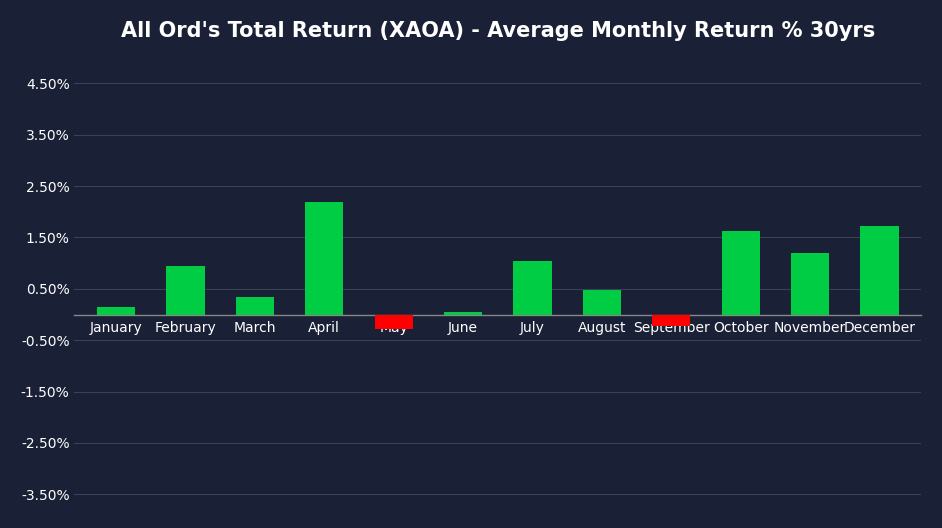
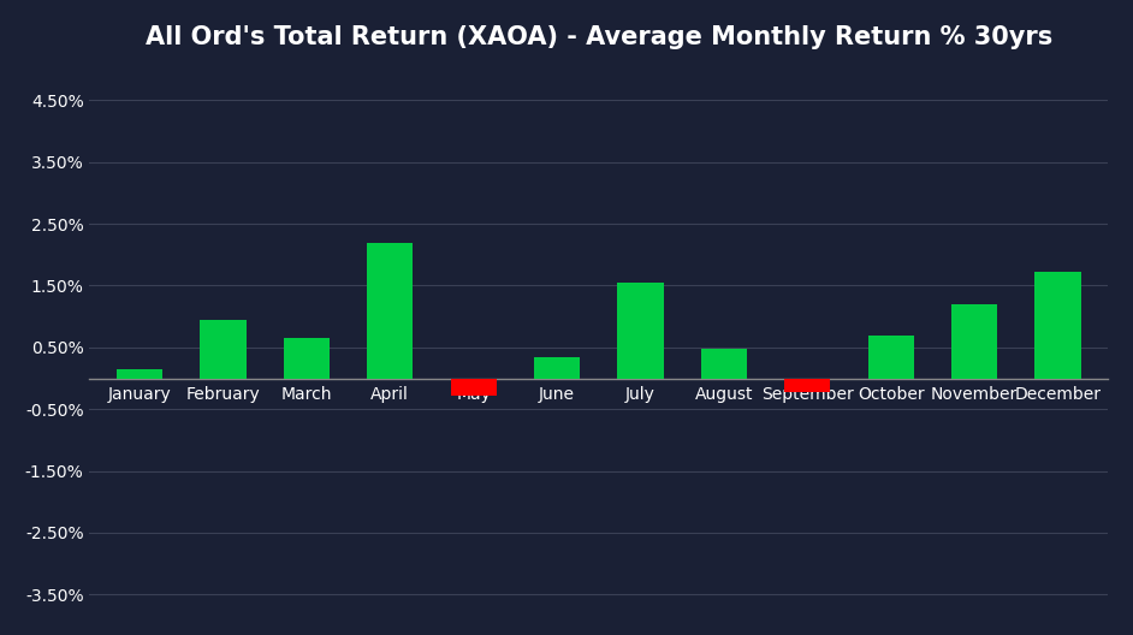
March: 0.34% -> 0.65%
June: 0.04% -> 0.35%
July: 1.04% -> 1.55%
October: 1.62% -> 0.70%
